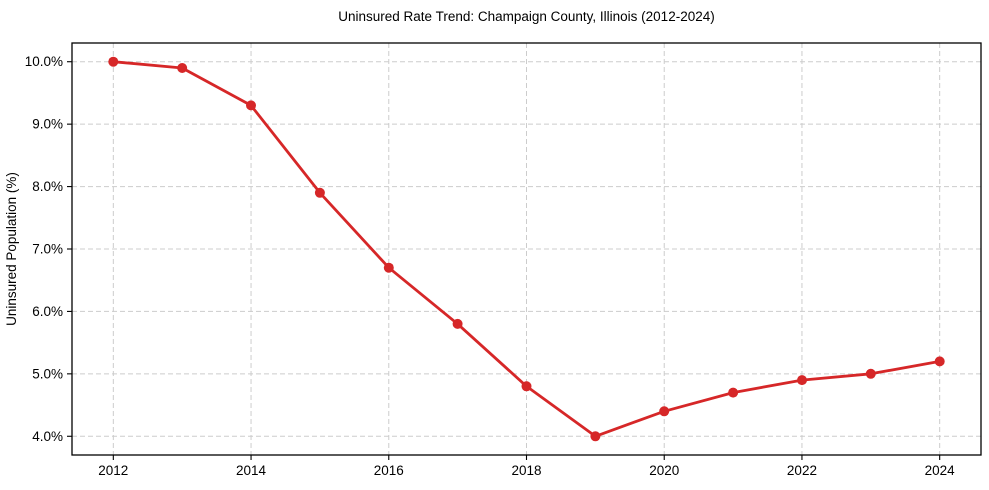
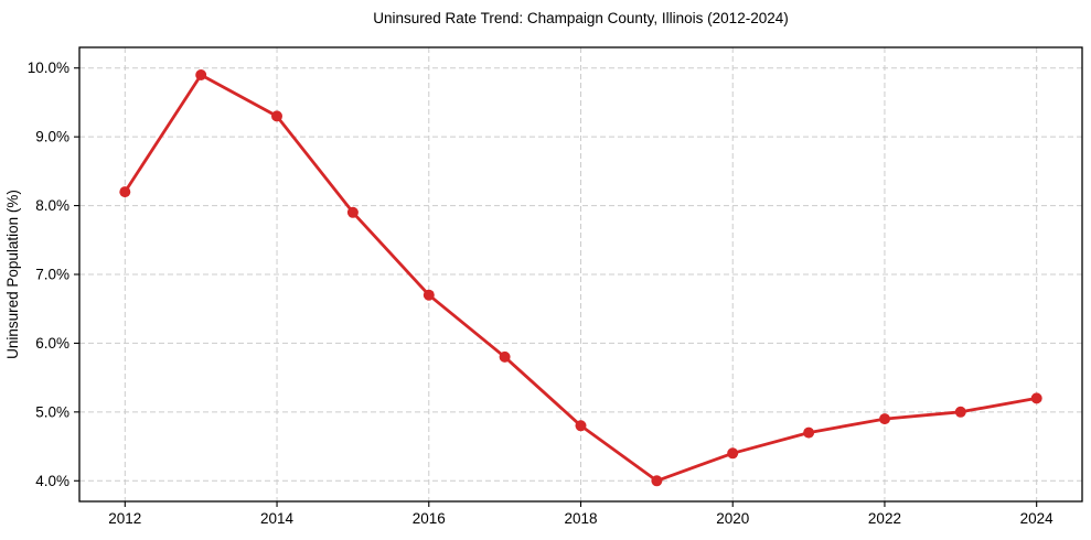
2012: 10.0% -> 8.2%
